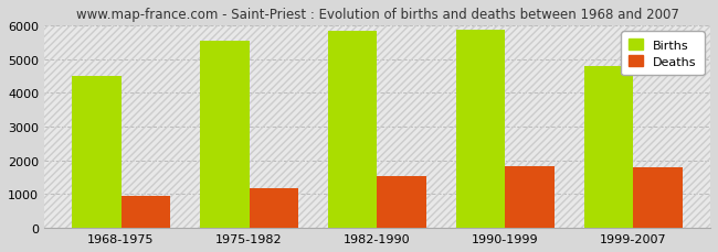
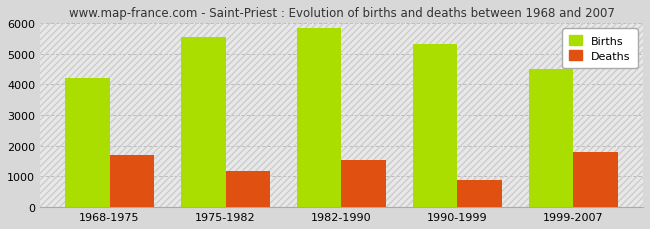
Births/1968-1975: 4500 -> 4200
Deaths/1968-1975: 950 -> 1700
Births/1990-1999: 5870 -> 5300
Deaths/1990-1999: 1840 -> 900
Births/1999-2007: 4800 -> 4500
